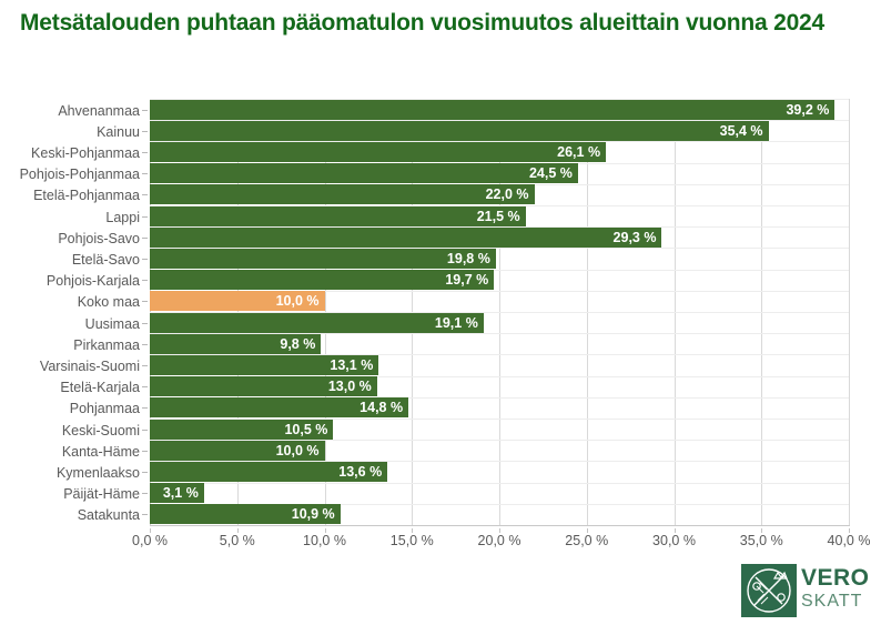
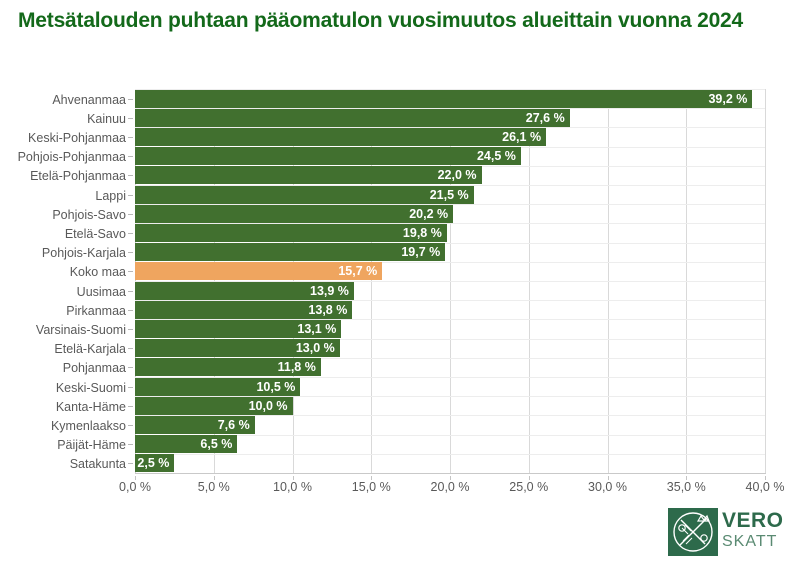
Kainuu: 35,4 -> 27,6
Pohjois-Savo: 29,3 -> 20,2
Koko maa: 10,0 -> 15,7
Uusimaa: 19,1 -> 13,9
Pirkanmaa: 9,8 -> 13,8
Pohjanmaa: 14,8 -> 11,8
Kymenlaakso: 13,6 -> 7,6
Päijät-Häme: 3,1 -> 6,5
Satakunta: 10,9 -> 2,5
